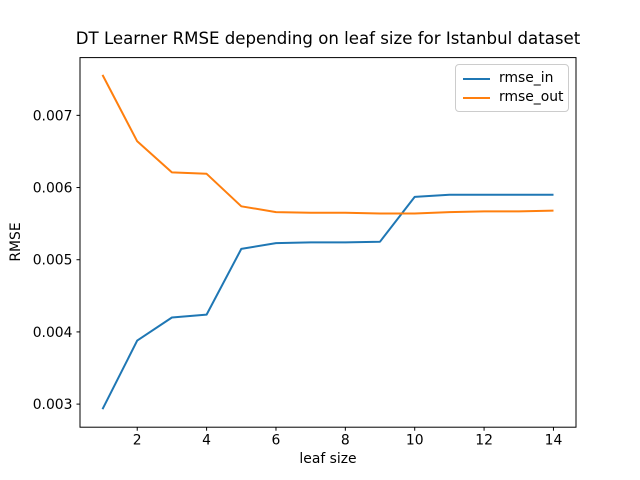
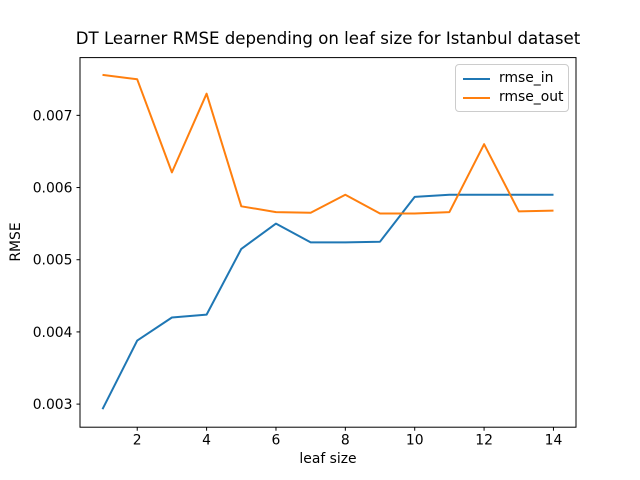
rmse_out/2: 0.0066 -> 0.0075
rmse_out/4: 0.0062 -> 0.0073
rmse_in/6: 0.0052 -> 0.0055
rmse_out/8: 0.0056 -> 0.0059
rmse_out/12: 0.0057 -> 0.0066
